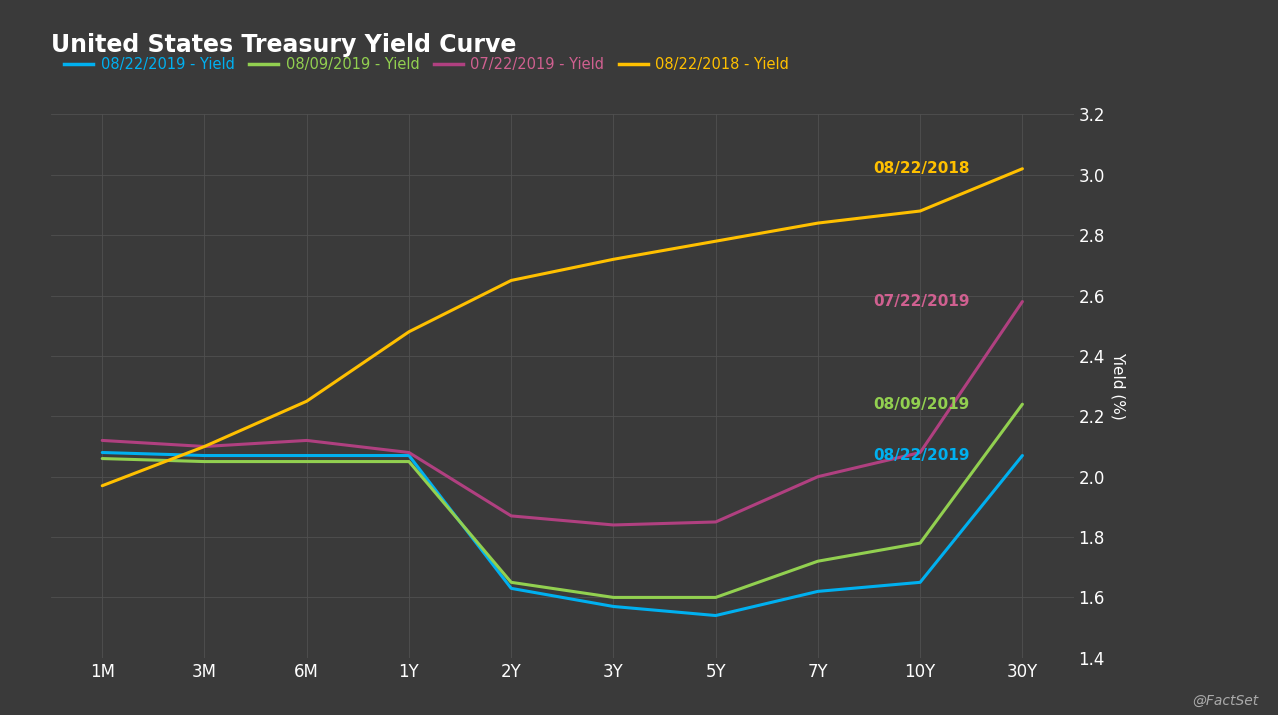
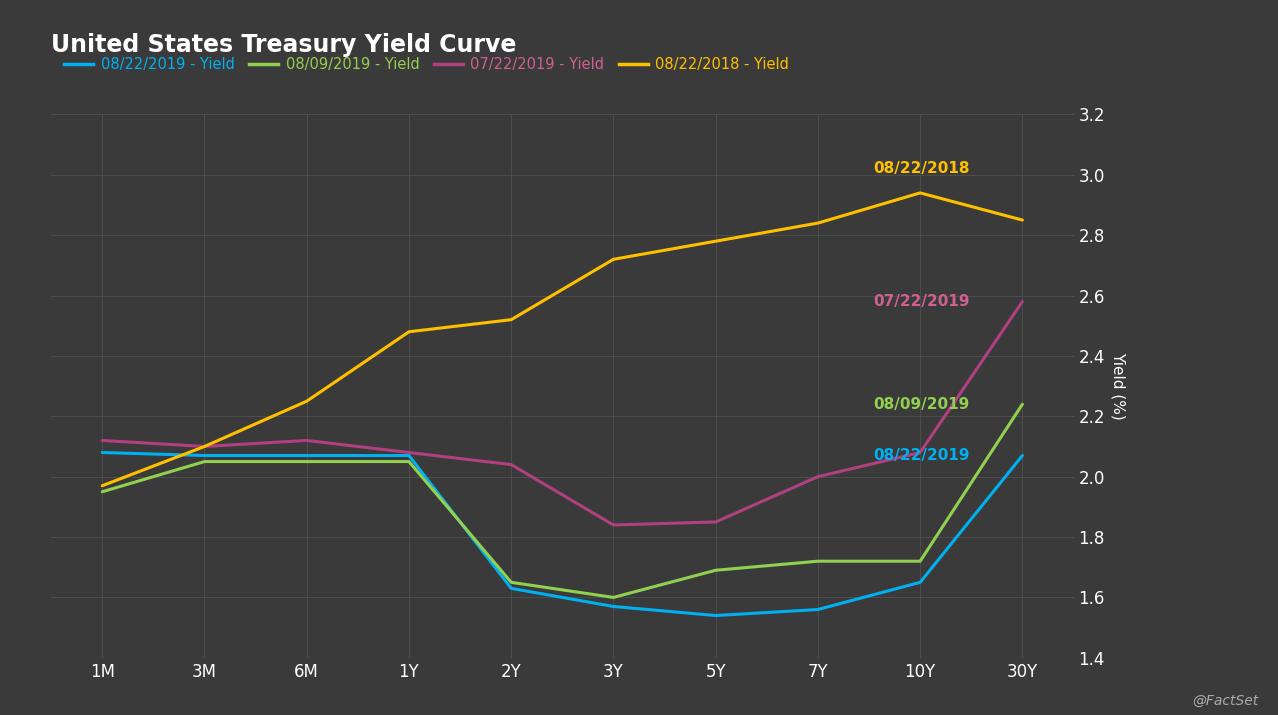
08/09/2019 - Yield/1M: 2.06 -> 1.95
07/22/2019 - Yield/2Y: 1.87 -> 2.04
08/22/2018 - Yield/2Y: 2.65 -> 2.52
08/09/2019 - Yield/5Y: 1.60 -> 1.69
08/22/2019 - Yield/7Y: 1.62 -> 1.56
08/09/2019 - Yield/10Y: 1.78 -> 1.72
08/22/2018 - Yield/10Y: 2.88 -> 2.94
08/22/2018 - Yield/30Y: 3.02 -> 2.85
